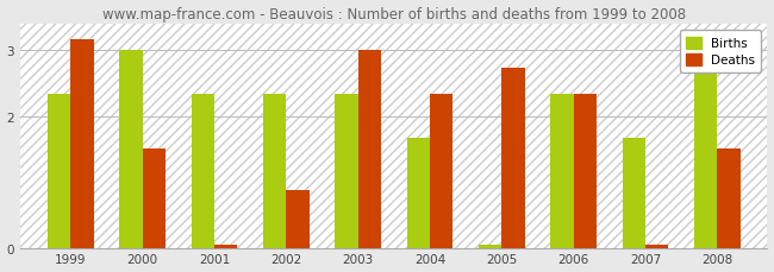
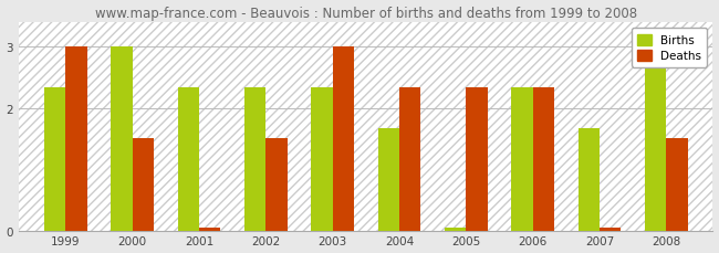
Deaths/1999: 3.16 -> 3.00
Deaths/2002: 0.88 -> 1.50
Deaths/2005: 2.74 -> 2.33
